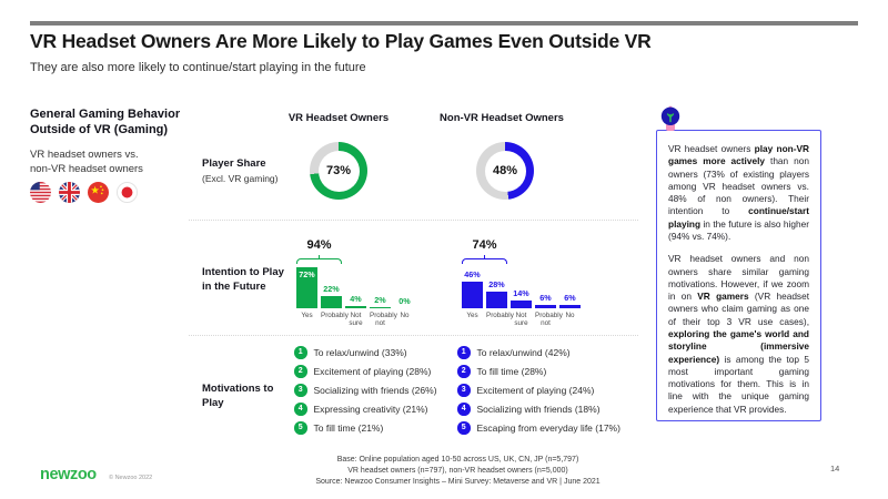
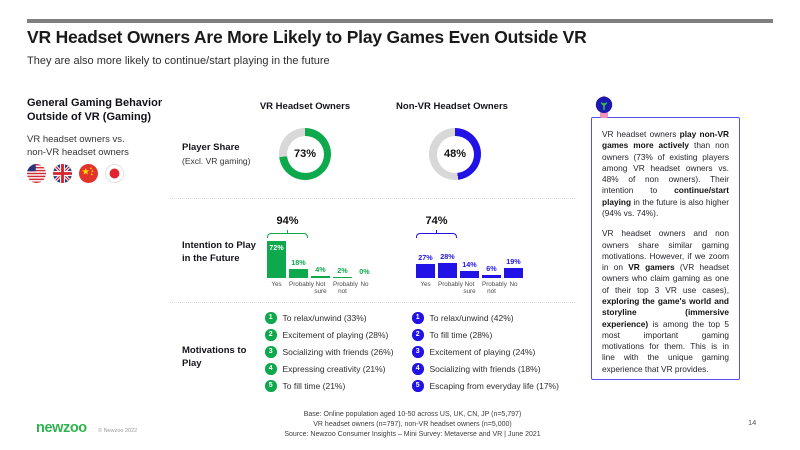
Intention to Play in the Future/Non-VR Headset Owners/Yes: 46% -> 27%
Intention to Play in the Future/VR Headset Owners/Probably: 22% -> 18%
Intention to Play in the Future/Non-VR Headset Owners/No: 6% -> 19%
